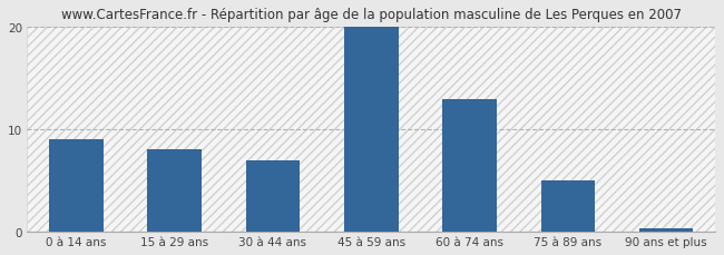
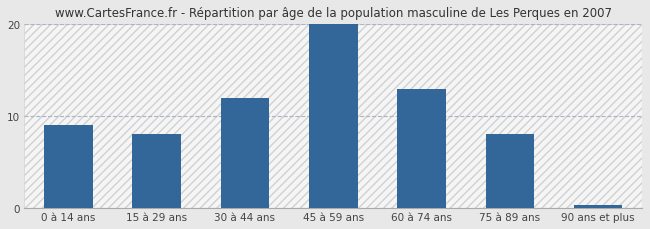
30 à 44 ans: 7.0 -> 12.0
75 à 89 ans: 5.0 -> 8.0
